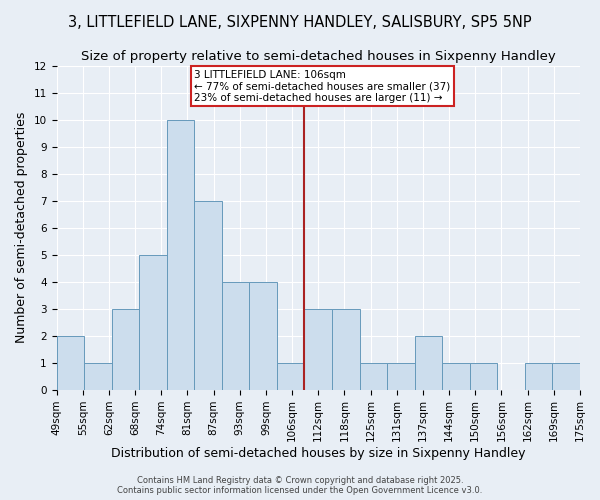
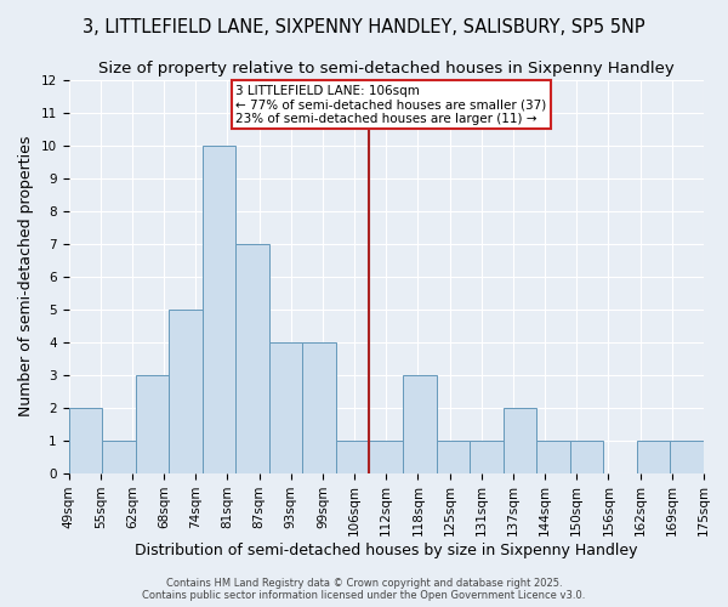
112sqm: 3 -> 1
